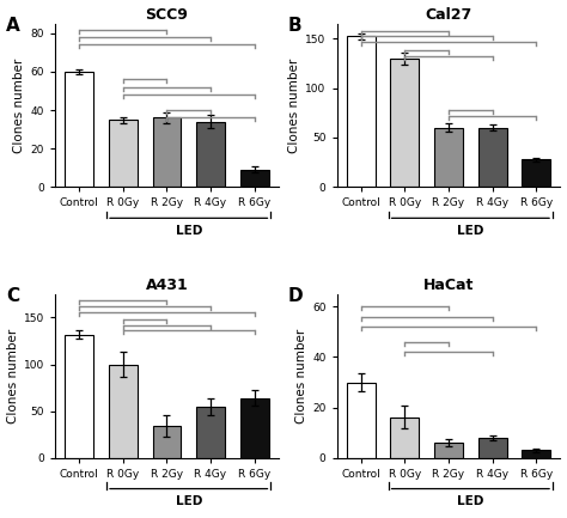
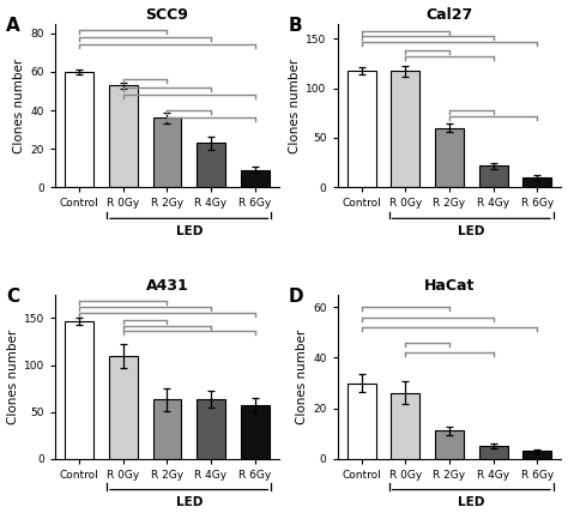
SCC9/R 0Gy: 35 -> 53
SCC9/R 4Gy: 34 -> 23
Cal27/Control: 152 -> 118
Cal27/R 0Gy: 130 -> 117
Cal27/R 4Gy: 60 -> 22
Cal27/R 6Gy: 28 -> 10
A431/Control: 132 -> 147
A431/R 0Gy: 100 -> 110
A431/R 2Gy: 34 -> 63
A431/R 4Gy: 54 -> 64
A431/R 6Gy: 64 -> 57
HaCat/R 0Gy: 16 -> 26
HaCat/R 2Gy: 6 -> 11
HaCat/R 4Gy: 8 -> 5
